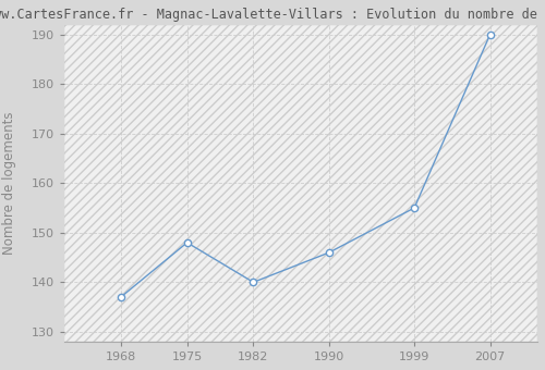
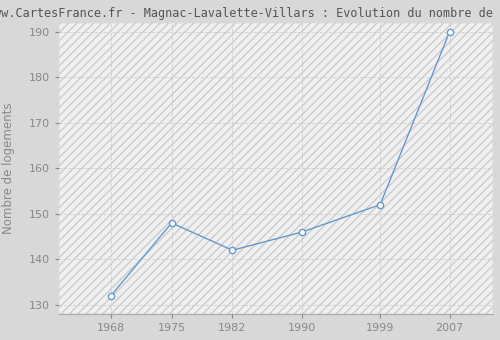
1968: 137 -> 132
1982: 140 -> 142
1999: 155 -> 152
